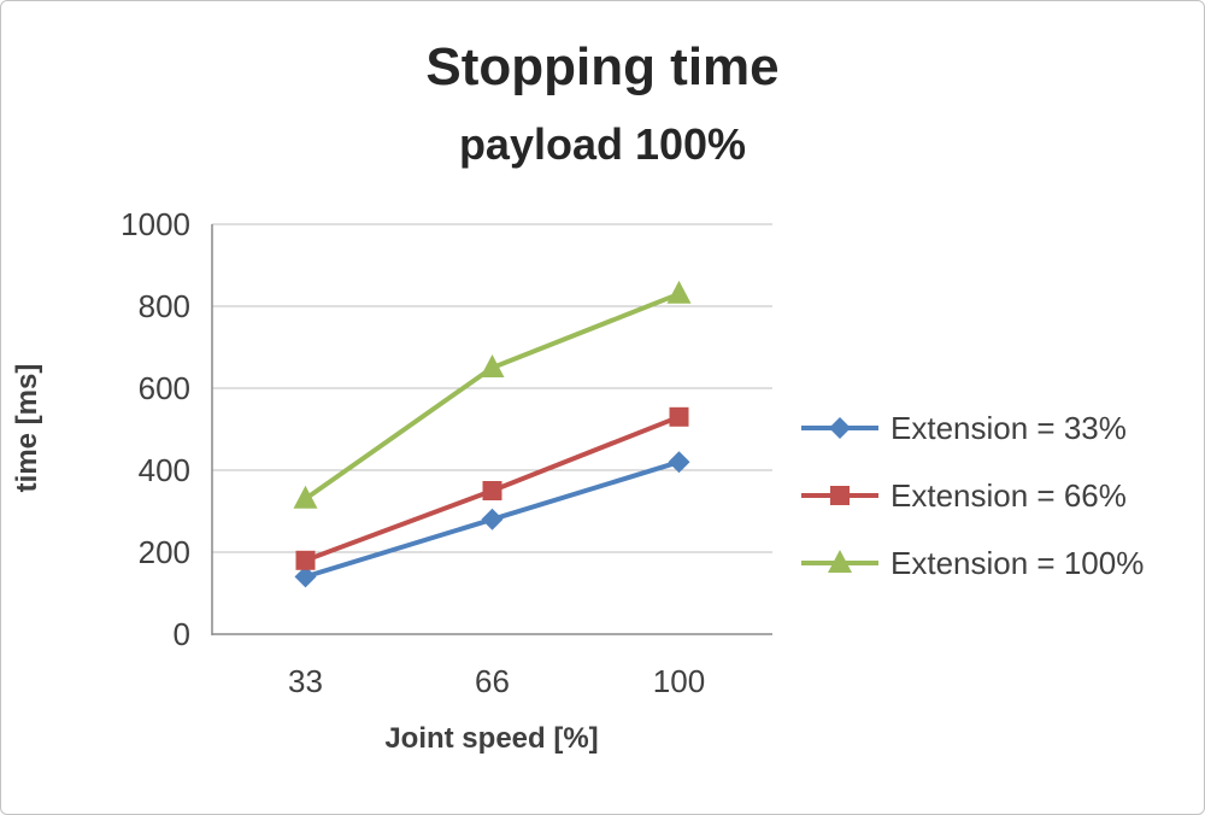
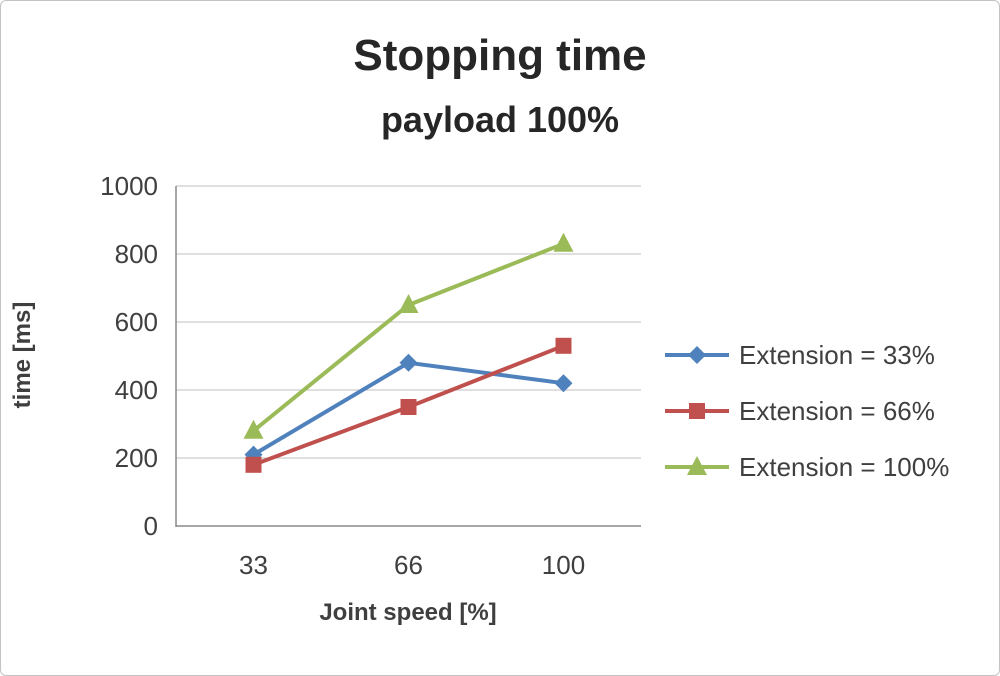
Extension = 33%/33: 140 -> 210
Extension = 100%/33: 330 -> 280
Extension = 33%/66: 280 -> 480
